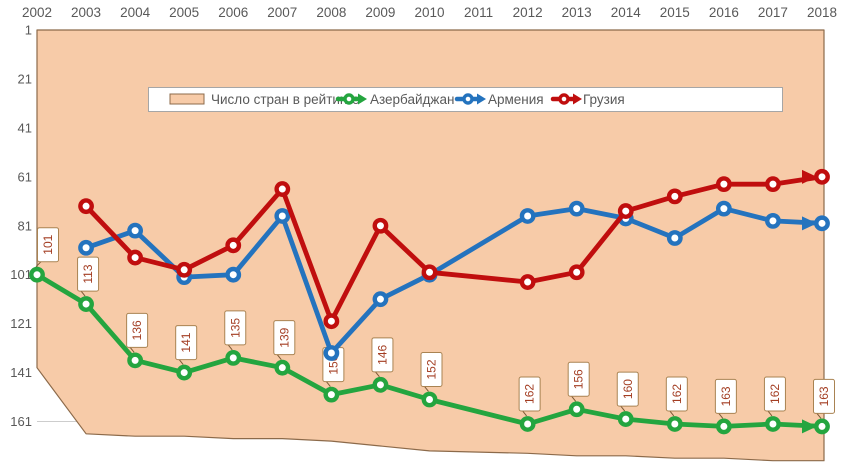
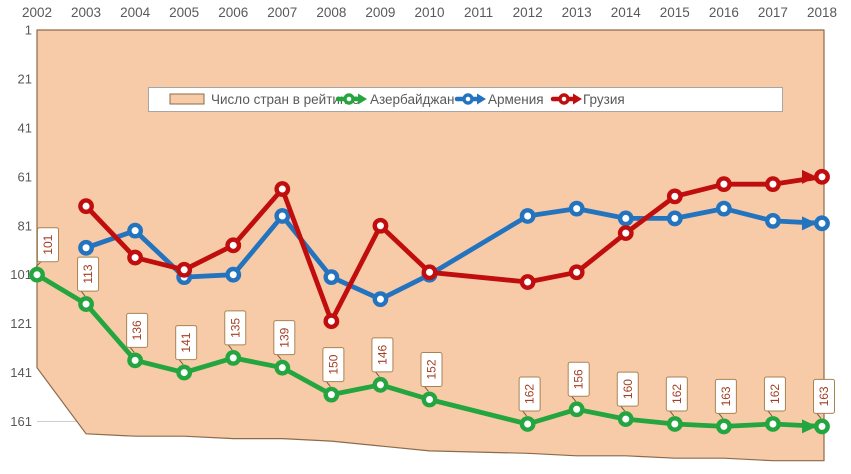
Армения/2008: 133 -> 102
Грузия/2014: 75 -> 84
Армения/2015: 86 -> 78
